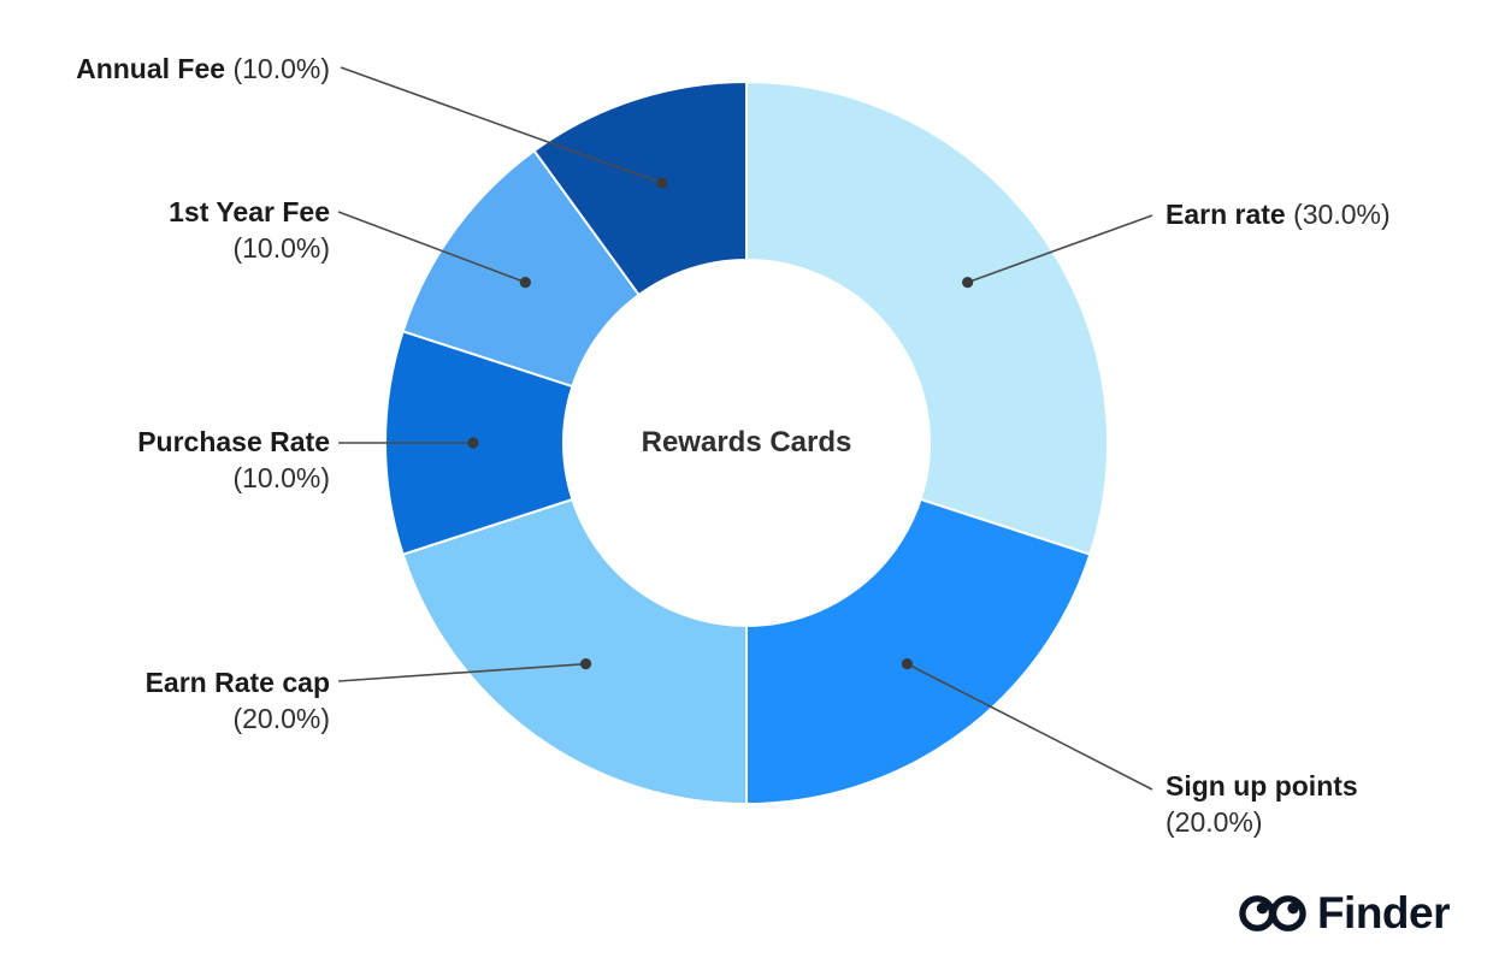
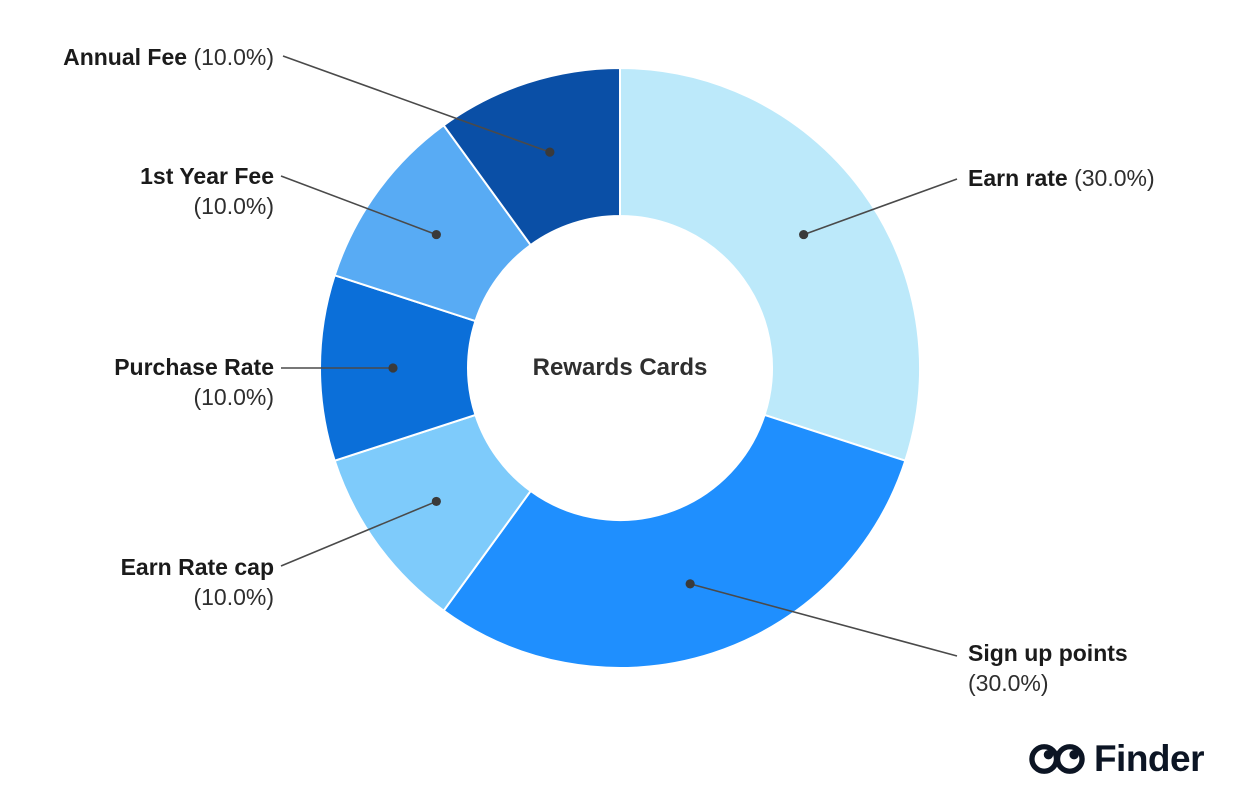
Sign up points: 20.0% -> 30.0%
Earn Rate cap: 20.0% -> 10.0%
